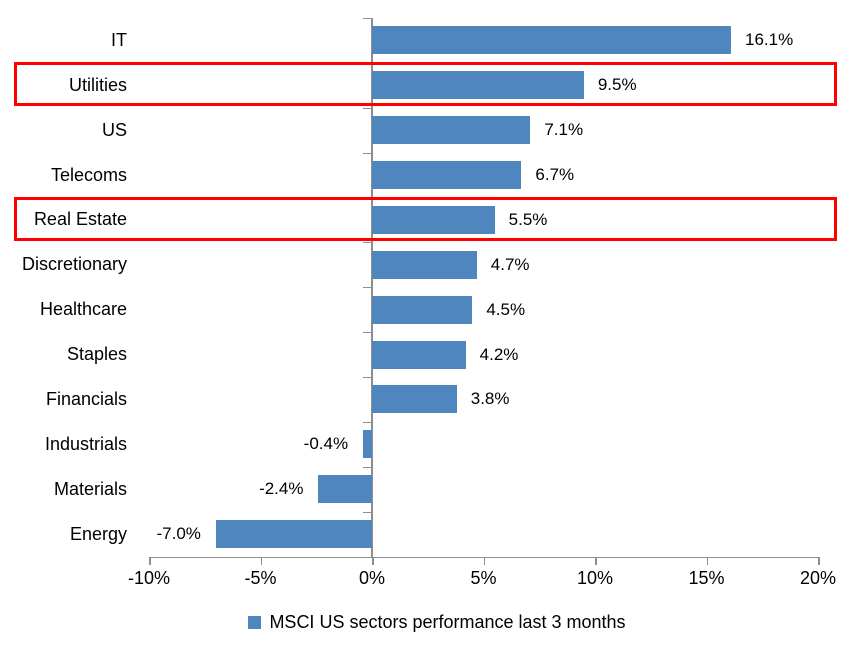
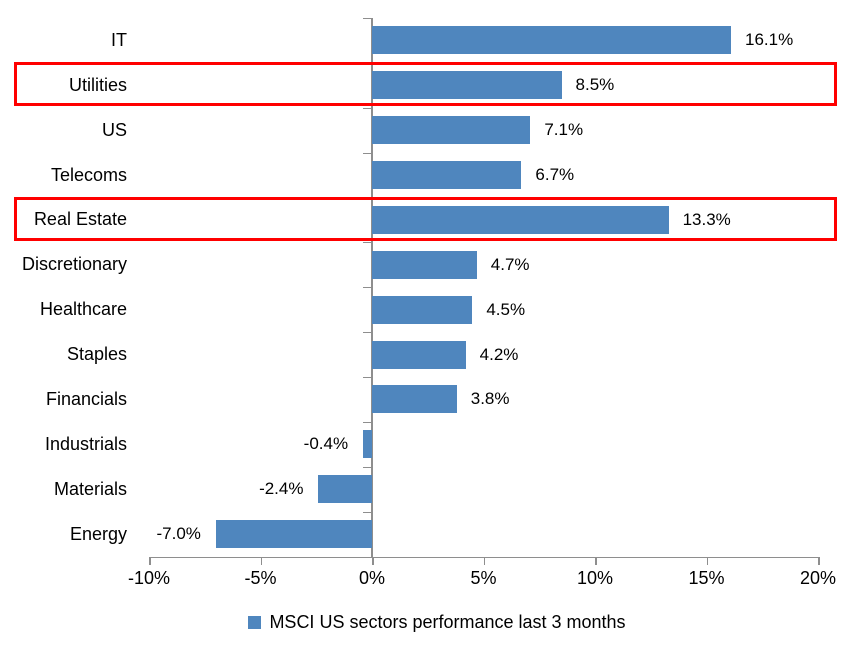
Utilities: 9.5% -> 8.5%
Real Estate: 5.5% -> 13.3%
